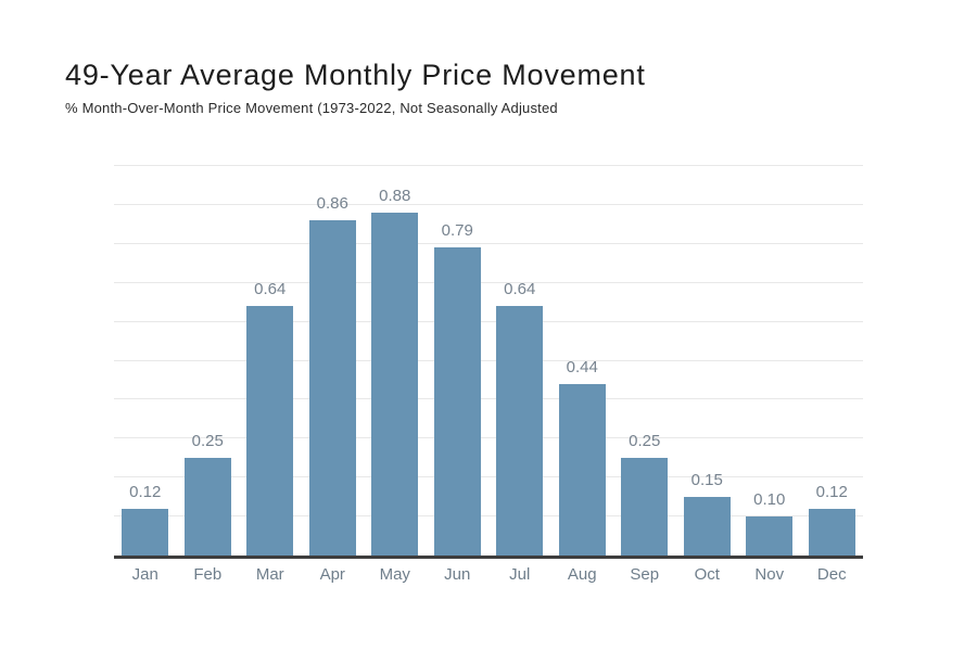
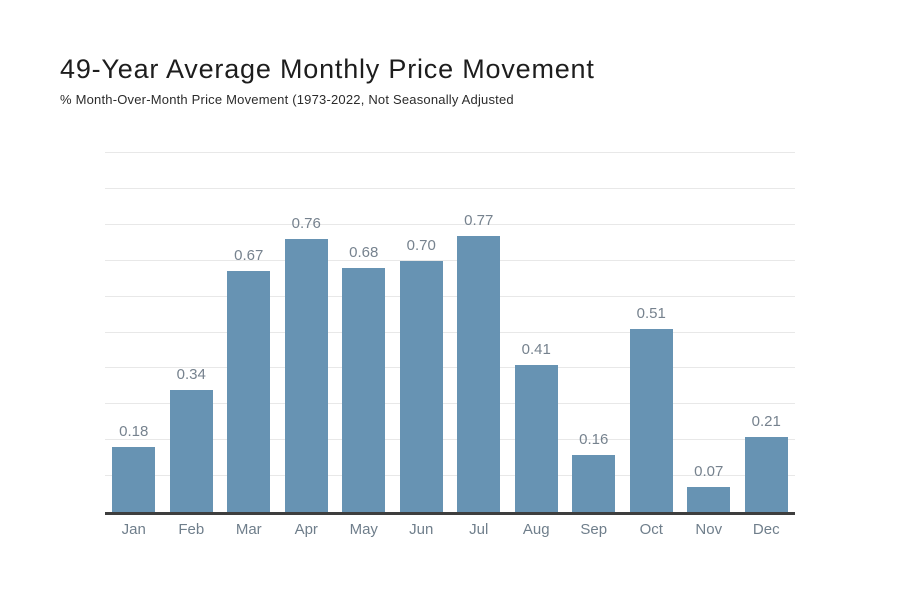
Jan: 0.12 -> 0.18
Feb: 0.25 -> 0.34
Mar: 0.64 -> 0.67
Apr: 0.86 -> 0.76
May: 0.88 -> 0.68
Jun: 0.79 -> 0.70
Jul: 0.64 -> 0.77
Aug: 0.44 -> 0.41
Sep: 0.25 -> 0.16
Oct: 0.15 -> 0.51
Nov: 0.10 -> 0.07
Dec: 0.12 -> 0.21
